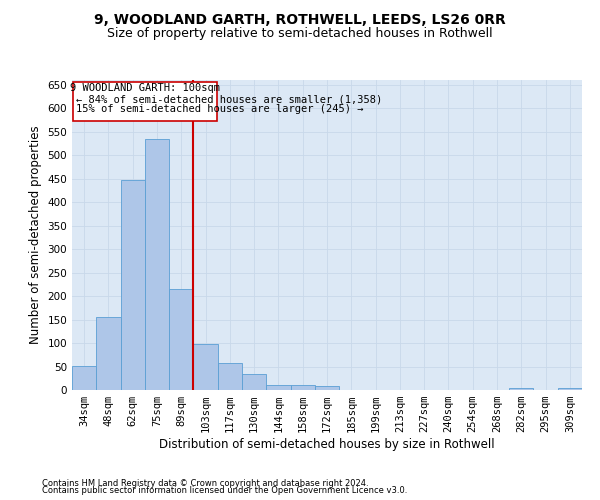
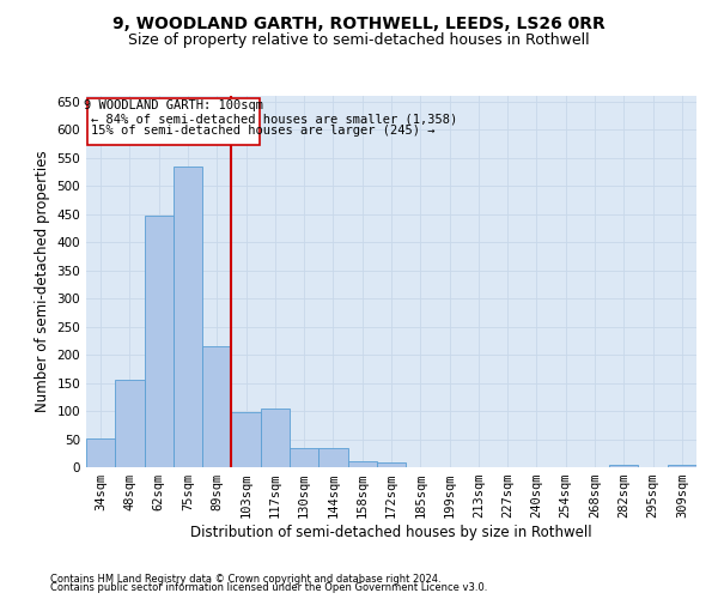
117sqm: 58 -> 105
144sqm: 11 -> 35
